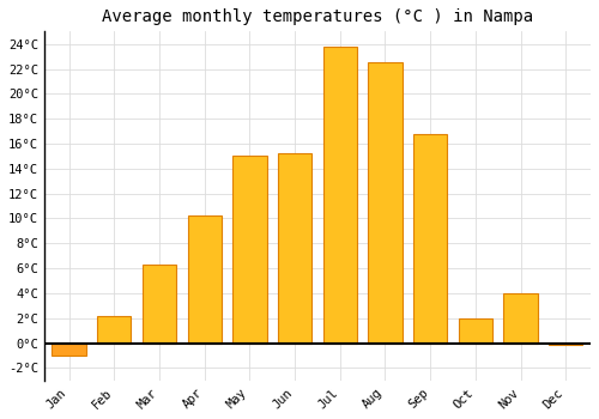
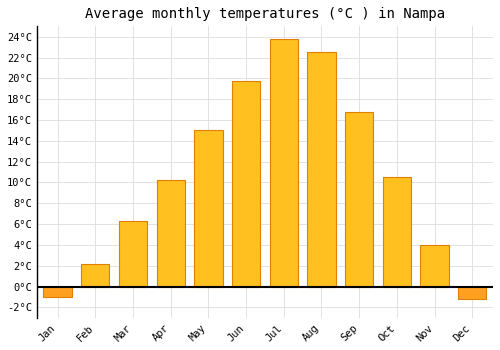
Jun: 15.2°C -> 19.7°C
Oct: 2.0°C -> 10.5°C
Dec: -0.1°C -> -1.2°C
